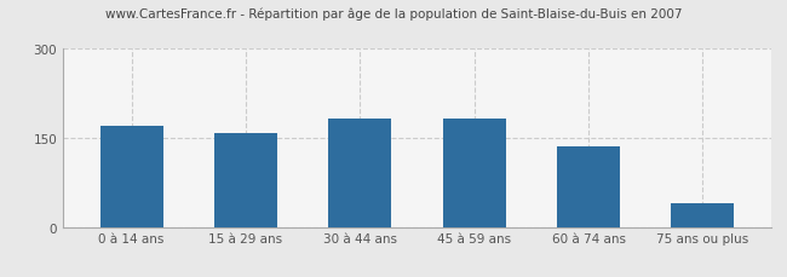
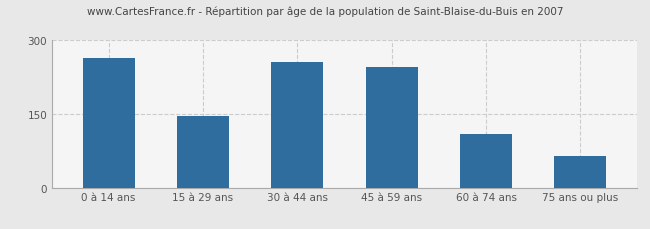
0 à 14 ans: 170 -> 265
15 à 29 ans: 158 -> 145
30 à 44 ans: 182 -> 255
45 à 59 ans: 183 -> 245
60 à 74 ans: 136 -> 110
75 ans ou plus: 40 -> 65
